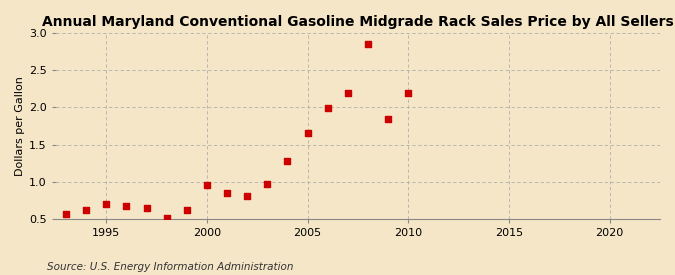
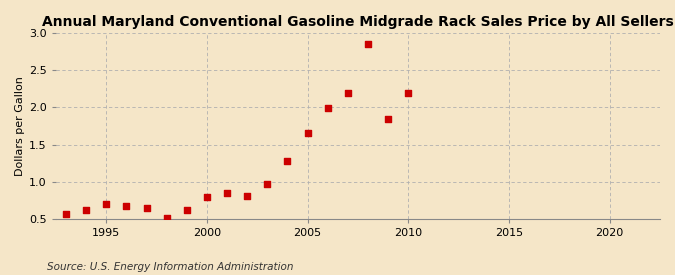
2000: 0.95 -> 0.80
